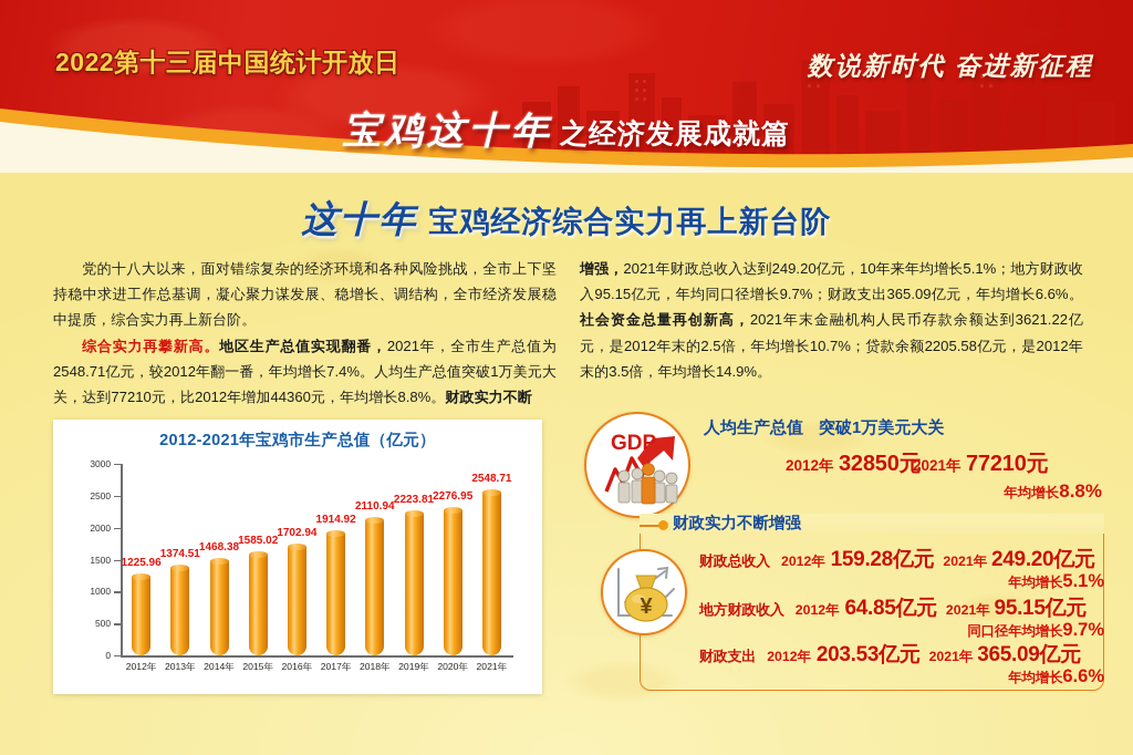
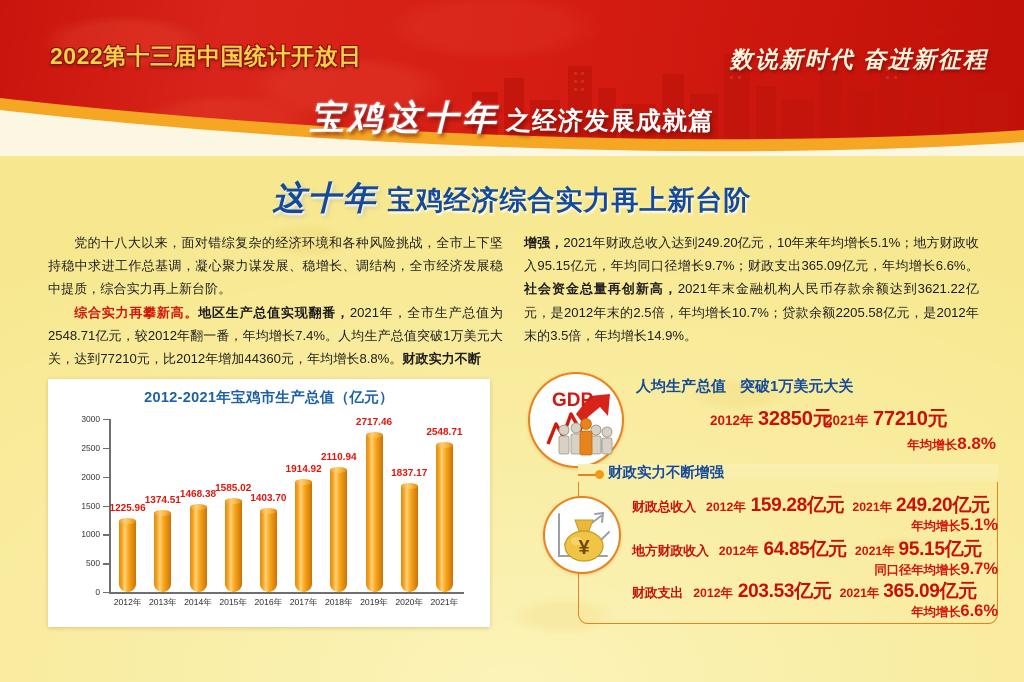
2016年: 1702.94 -> 1403.70
2019年: 2223.81 -> 2717.46
2020年: 2276.95 -> 1837.17
